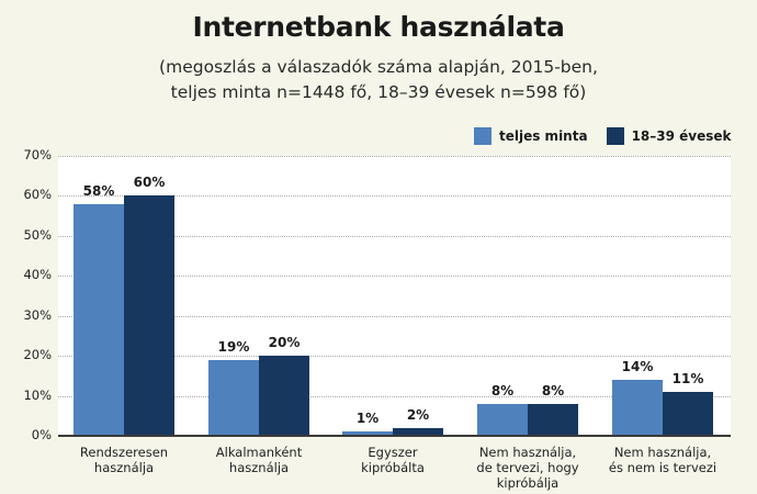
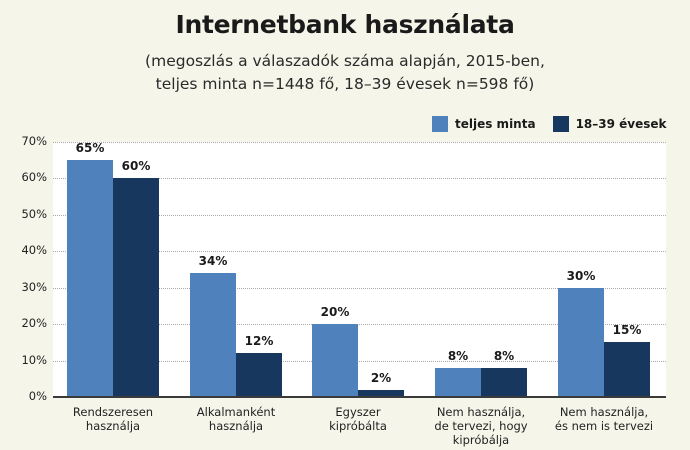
teljes minta/Rendszeresen használja: 58% -> 65%
teljes minta/Alkalmanként használja: 19% -> 34%
18–39 évesek/Alkalmanként használja: 20% -> 12%
teljes minta/Egyszer kipróbálta: 1% -> 20%
teljes minta/Nem használja, és nem is tervezi: 14% -> 30%
18–39 évesek/Nem használja, és nem is tervezi: 11% -> 15%
